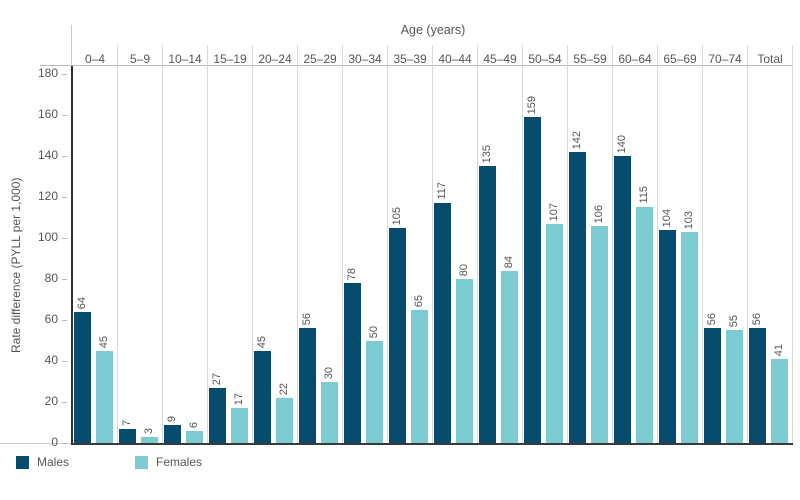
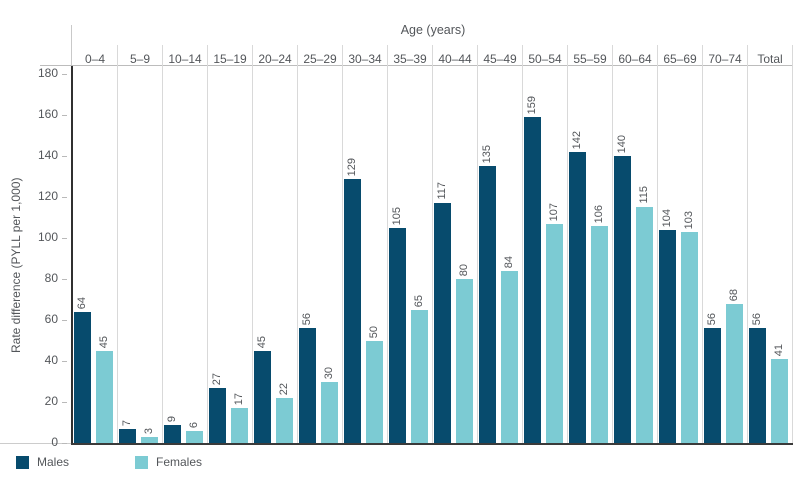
Males/30–34: 78 -> 129
Females/70–74: 55 -> 68
